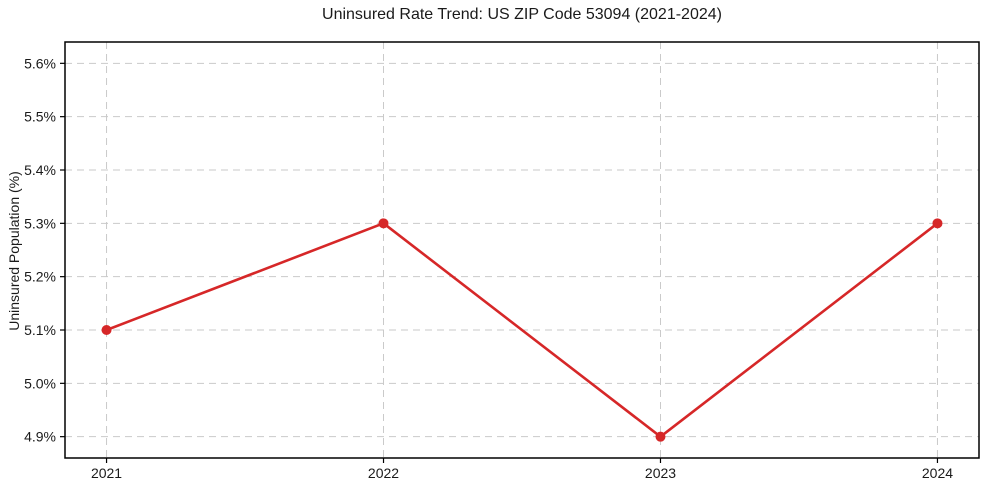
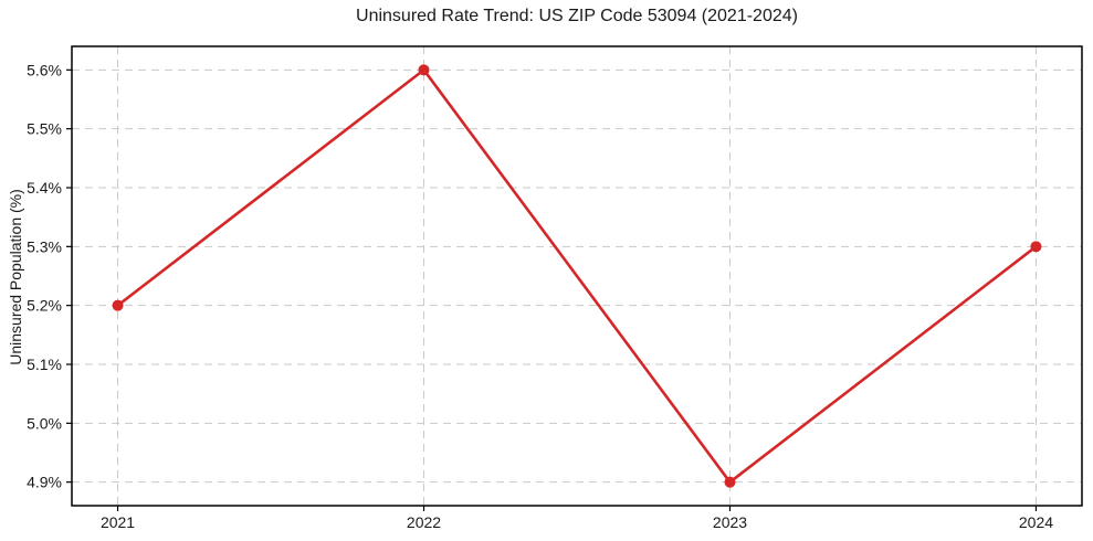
2021: 5.1% -> 5.2%
2022: 5.3% -> 5.6%
